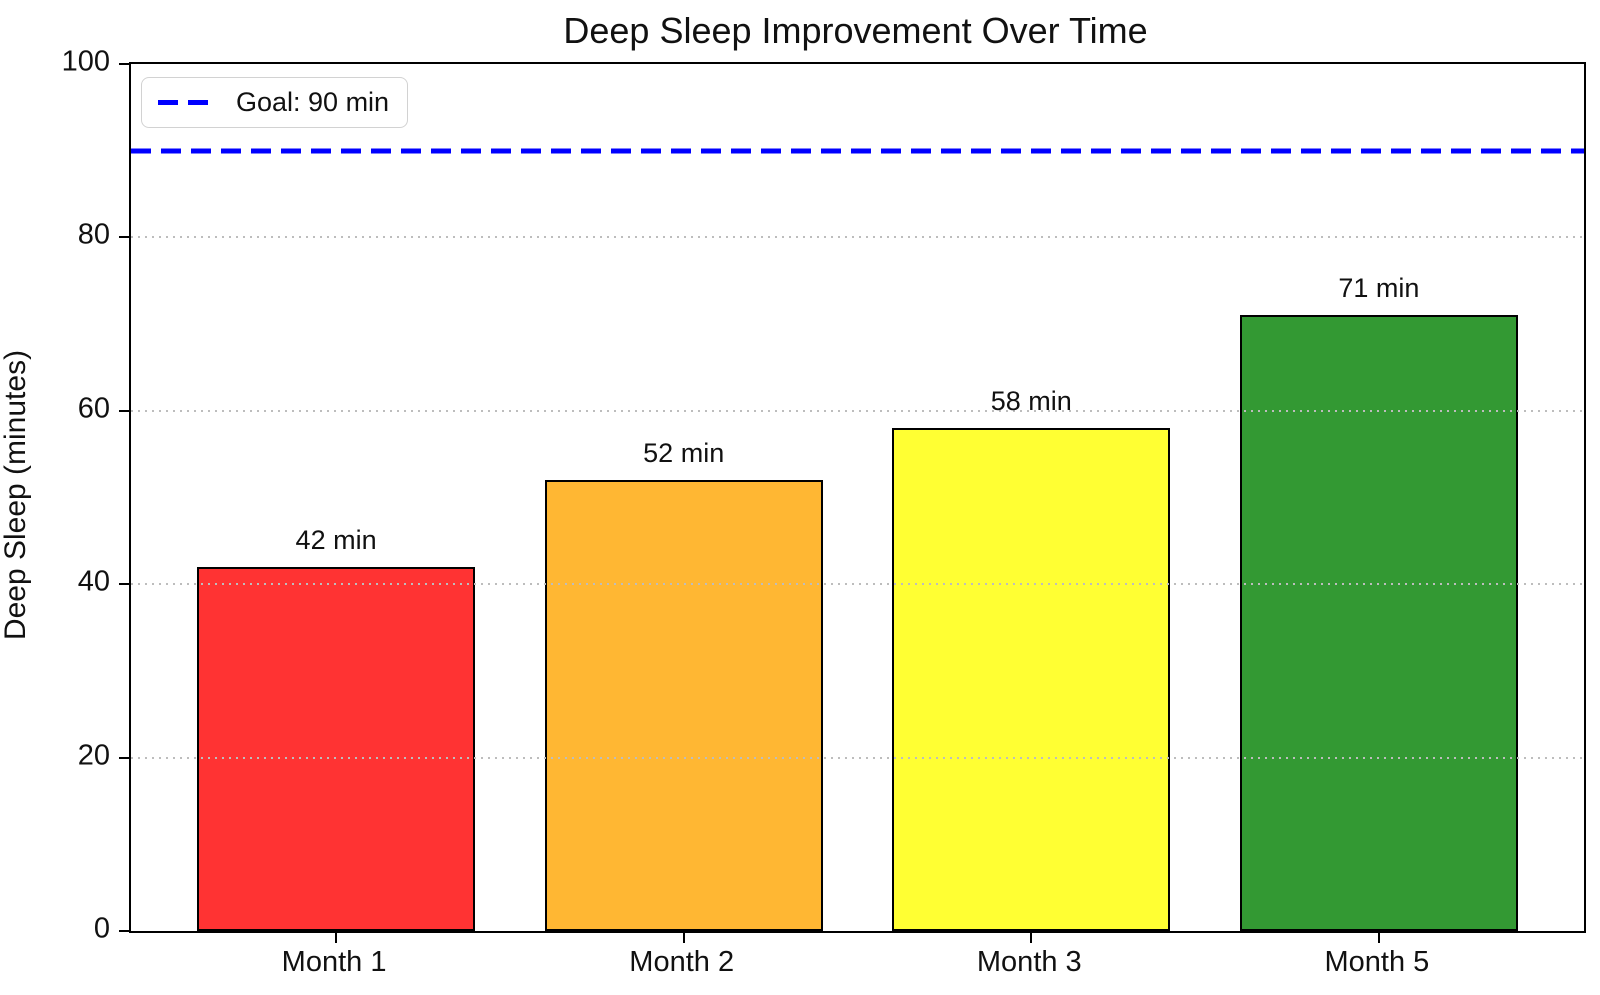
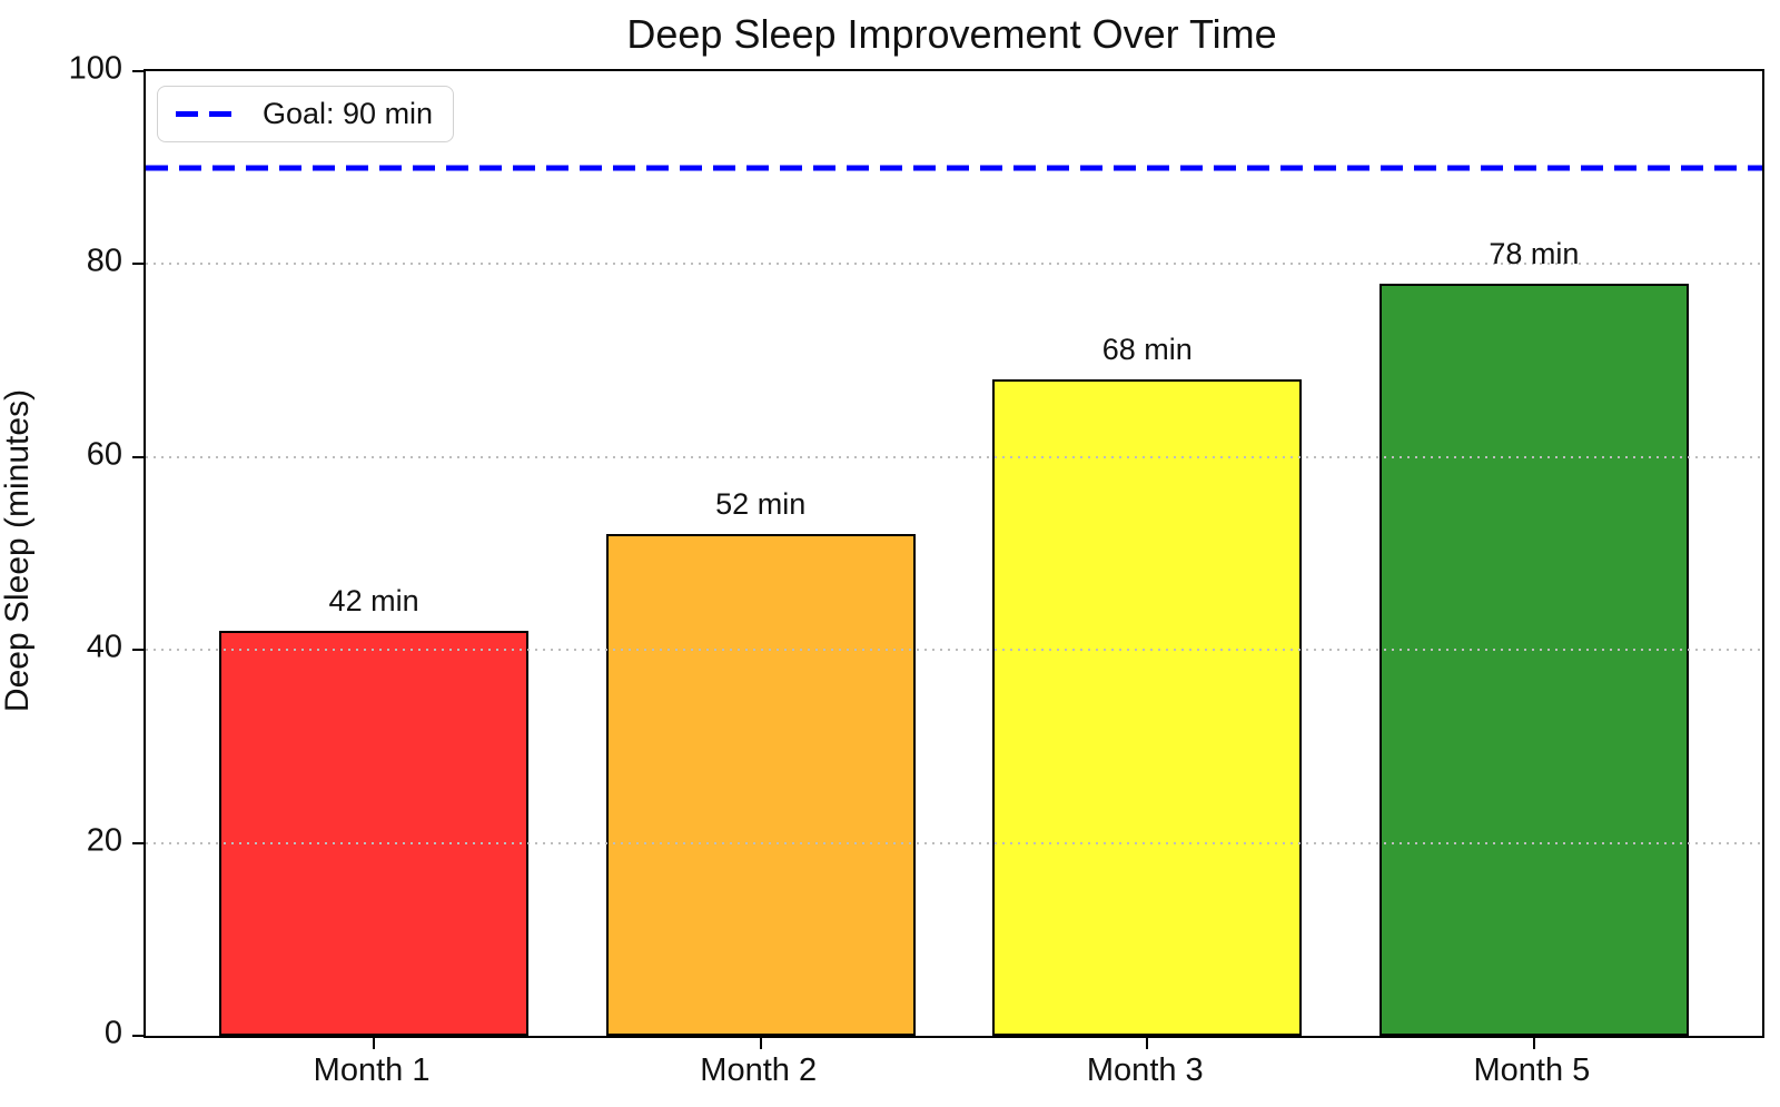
Month 3: 58 -> 68
Month 5: 71 -> 78
